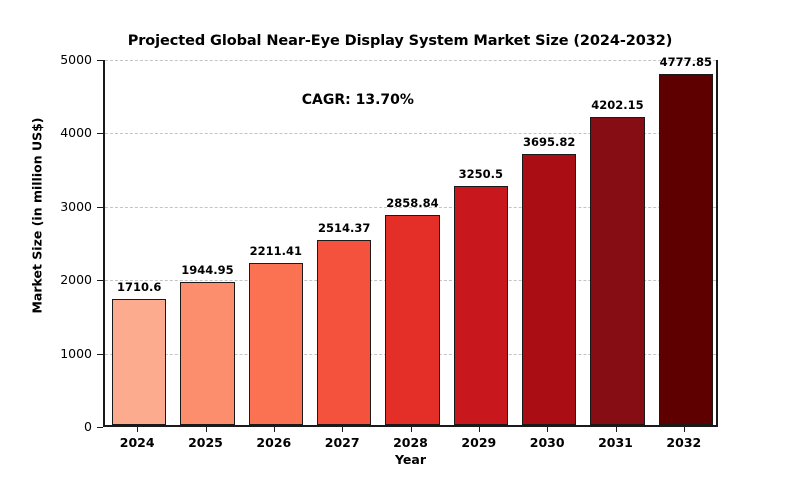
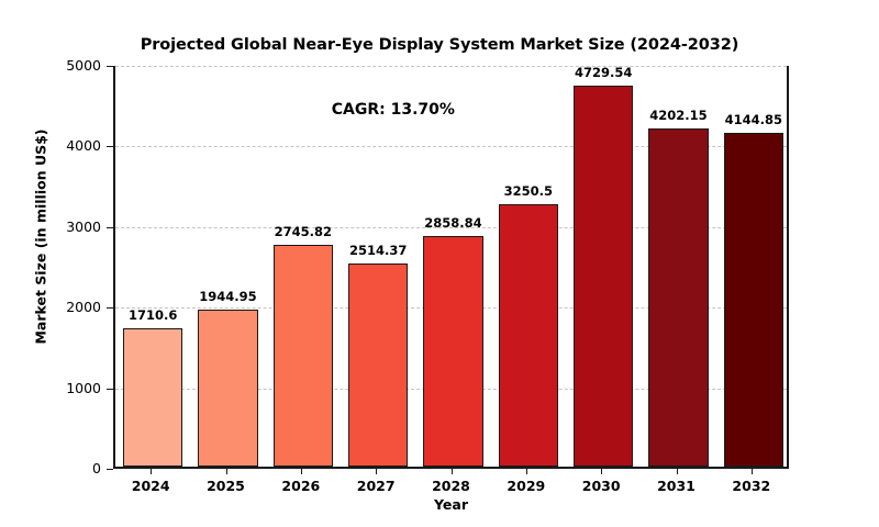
2026: 2211.41 -> 2745.82
2030: 3695.82 -> 4729.54
2032: 4777.85 -> 4144.85
